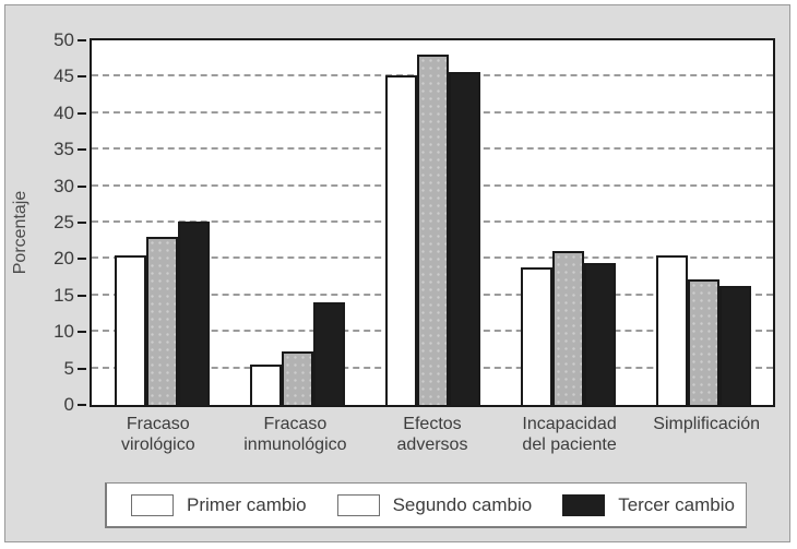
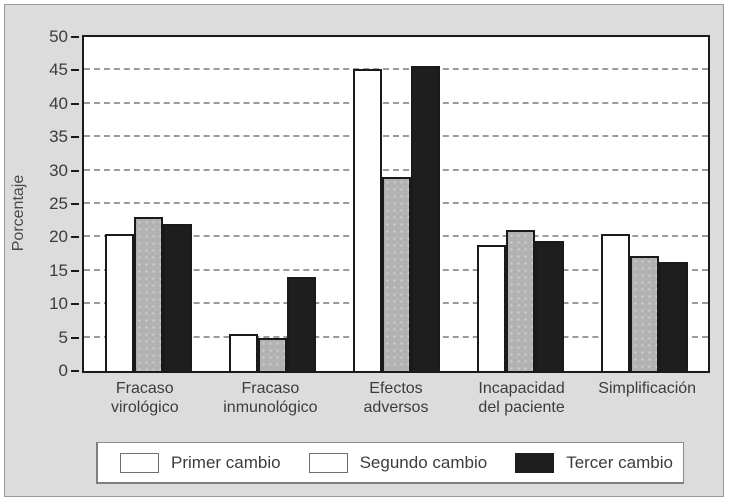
Tercer cambio/Fracaso virológico: 25 -> 22
Segundo cambio/Fracaso inmunológico: 7 -> 5
Segundo cambio/Efectos adversos: 48 -> 29
